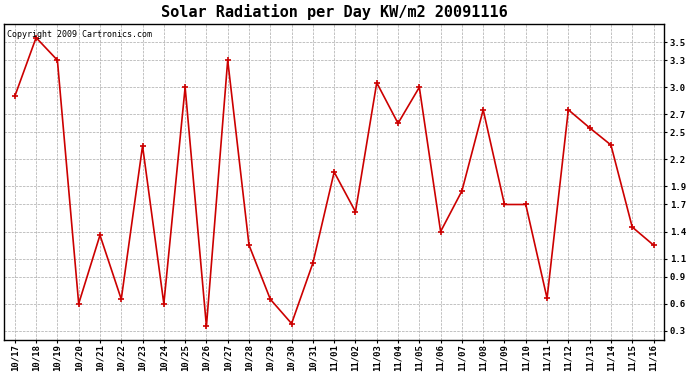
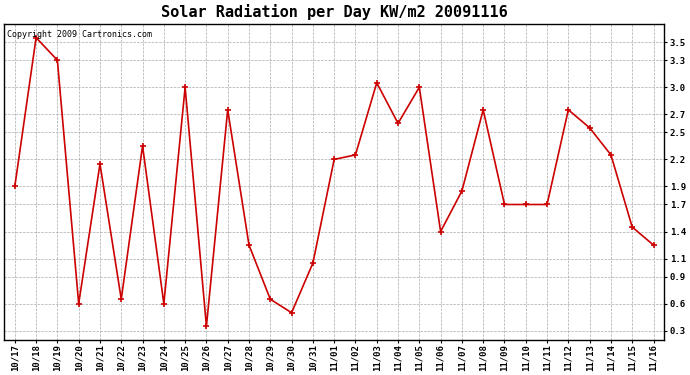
10/17: 2.90 -> 1.90
10/21: 1.36 -> 2.15
10/27: 3.30 -> 2.75
10/30: 0.38 -> 0.50
11/01: 2.06 -> 2.20
11/02: 1.62 -> 2.25
11/11: 0.66 -> 1.70
11/14: 2.36 -> 2.25
